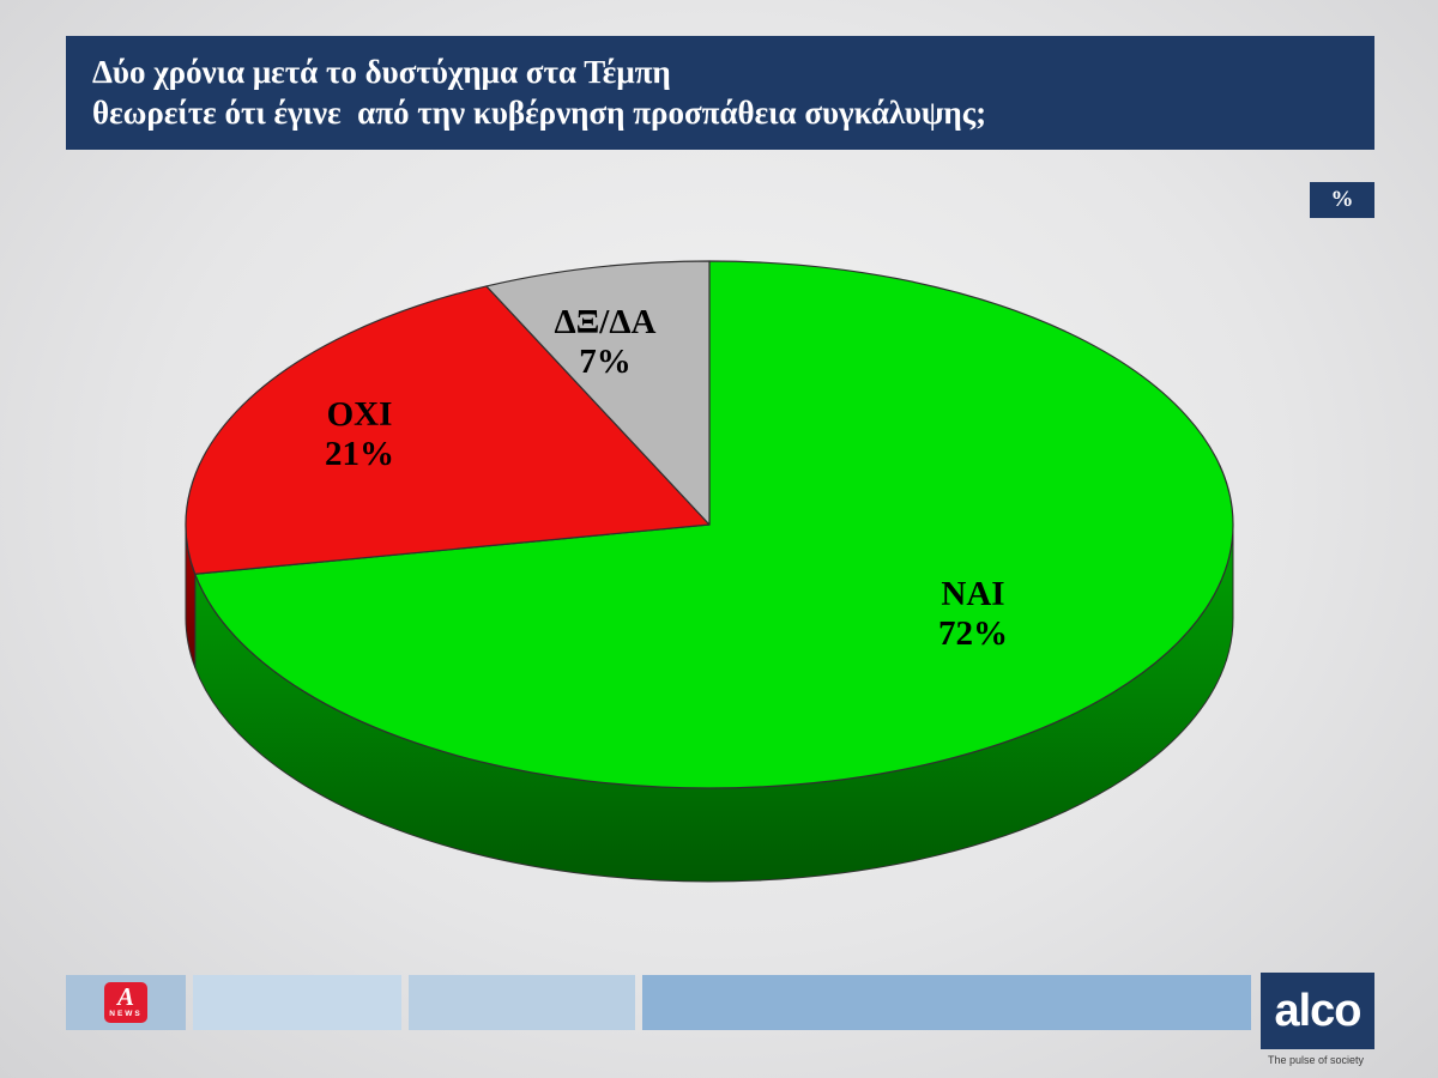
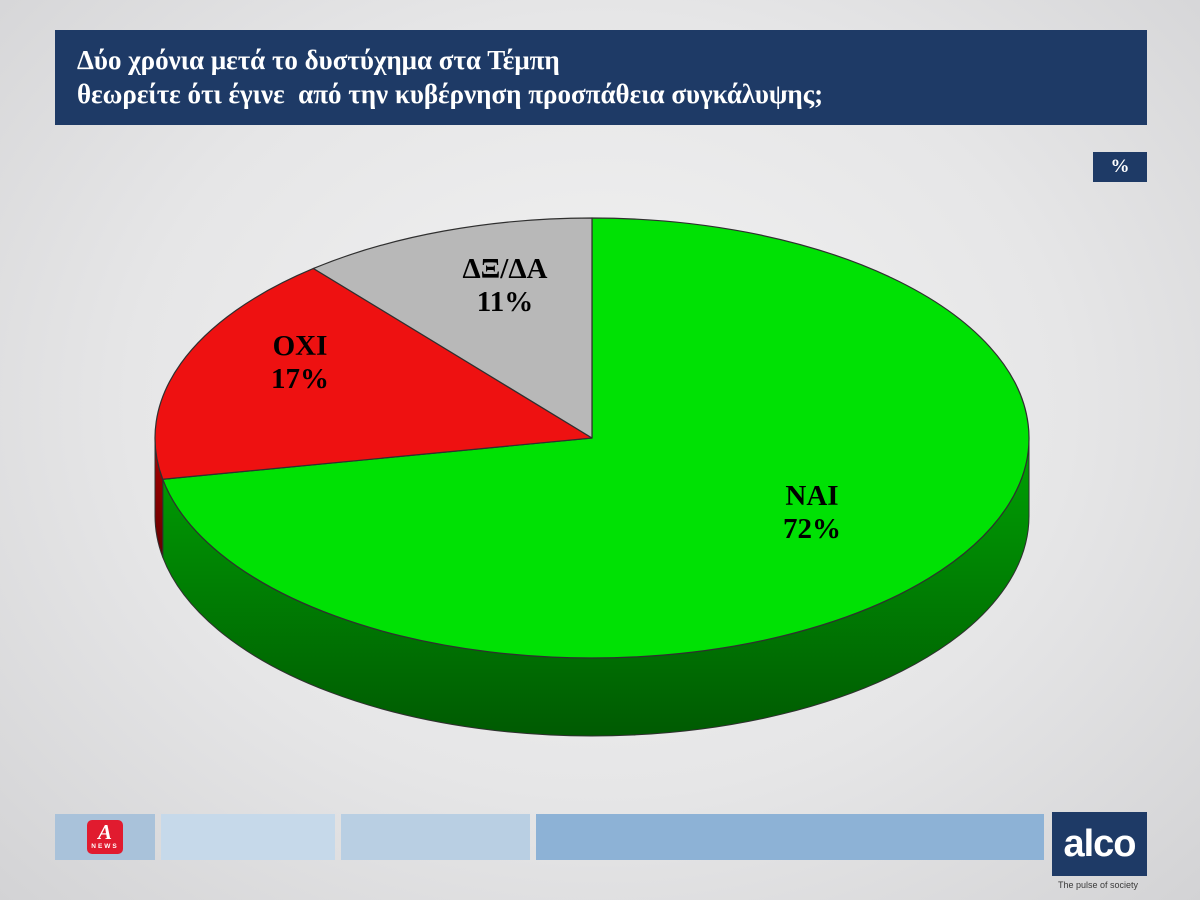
ΟΧΙ: 21% -> 17%
ΔΞ/ΔΑ: 7% -> 11%
